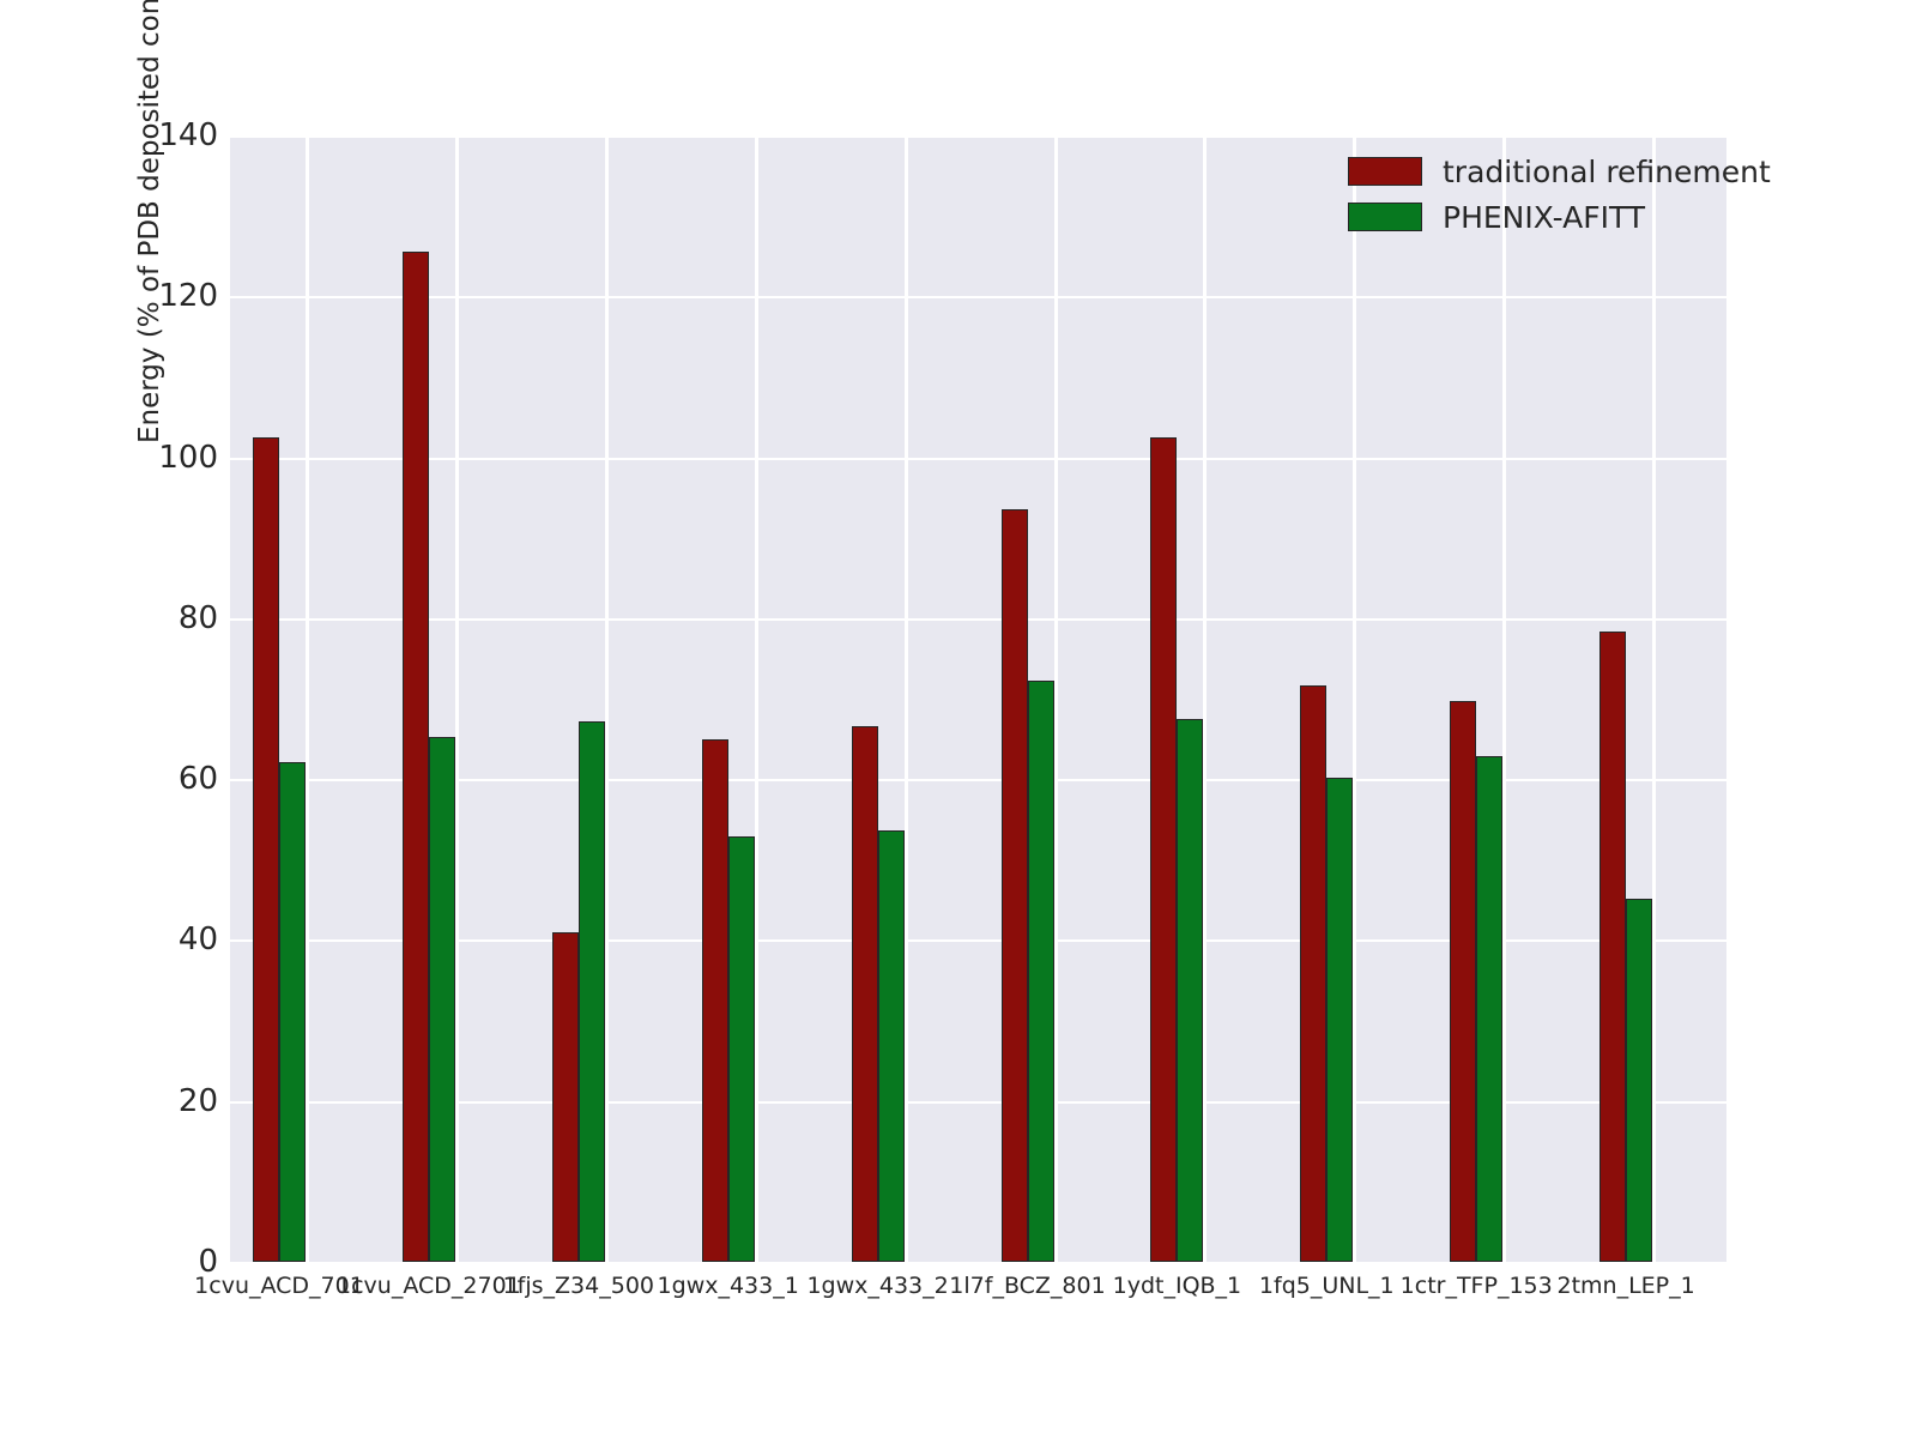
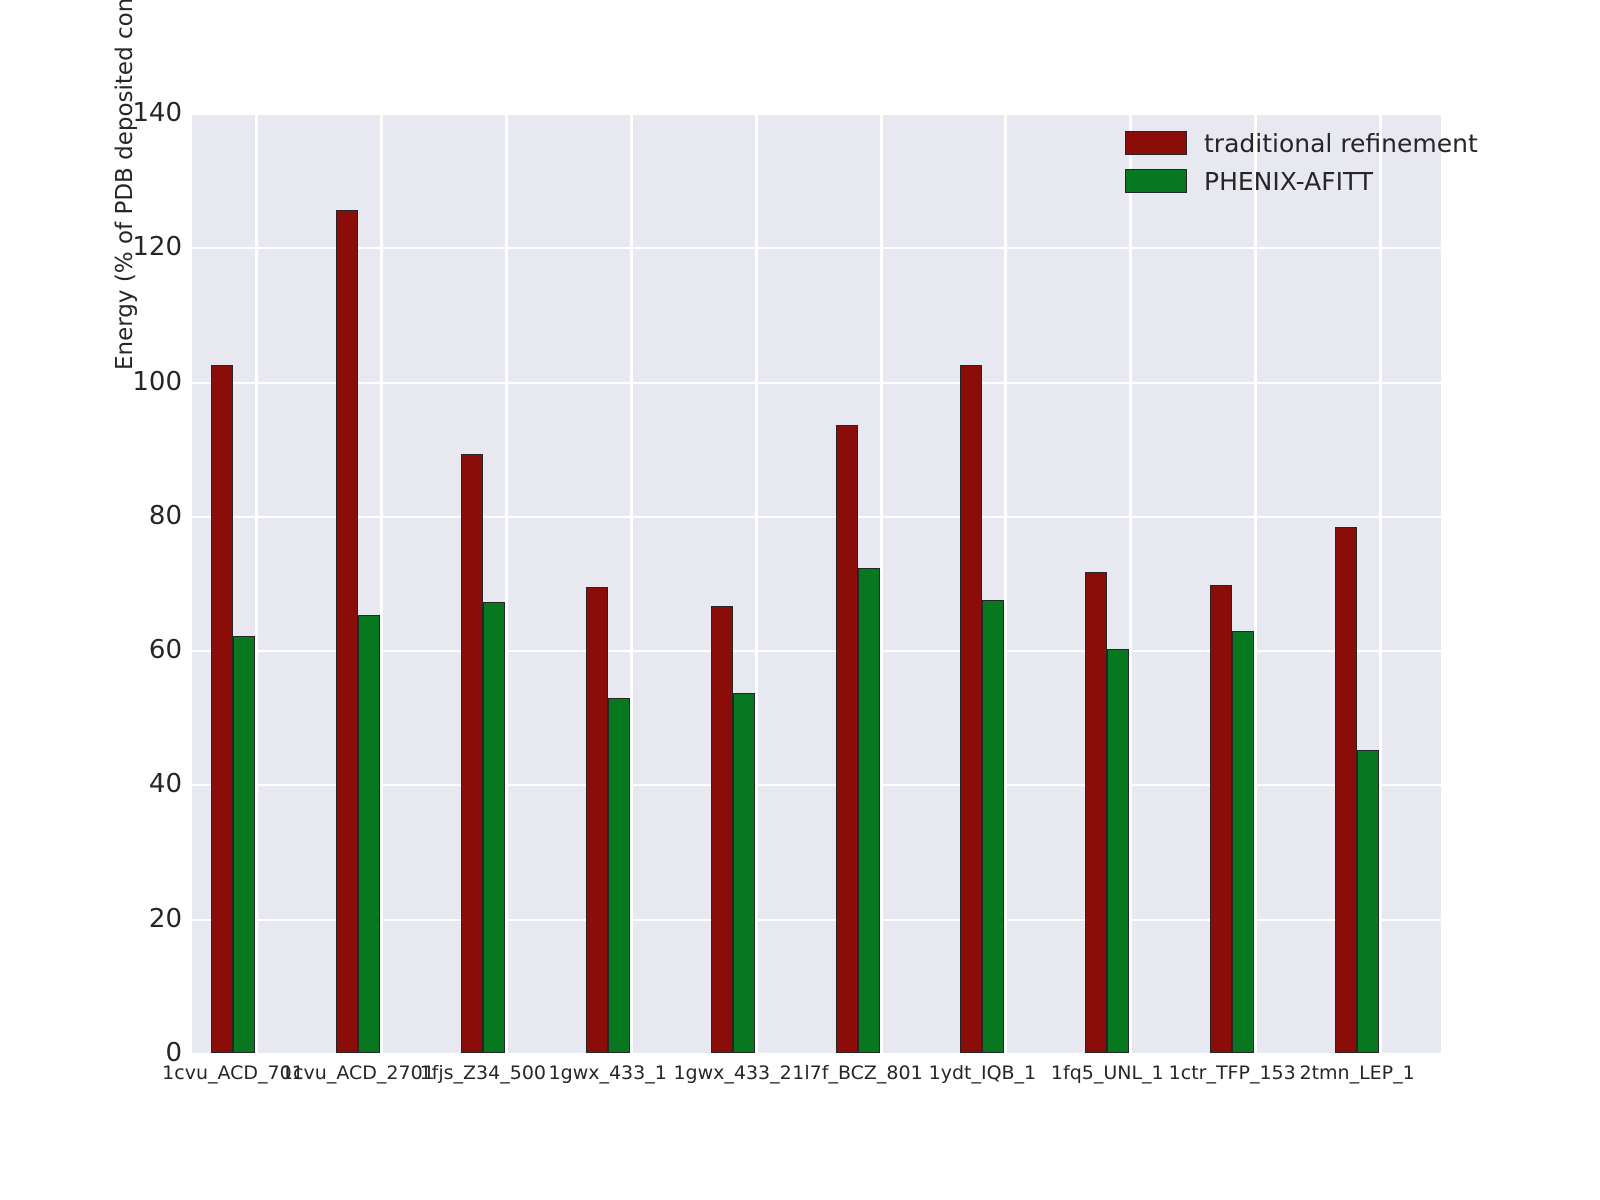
traditional refinement/1fjs_Z34_500: 41 -> 89
traditional refinement/1gwx_433_1: 65 -> 69
